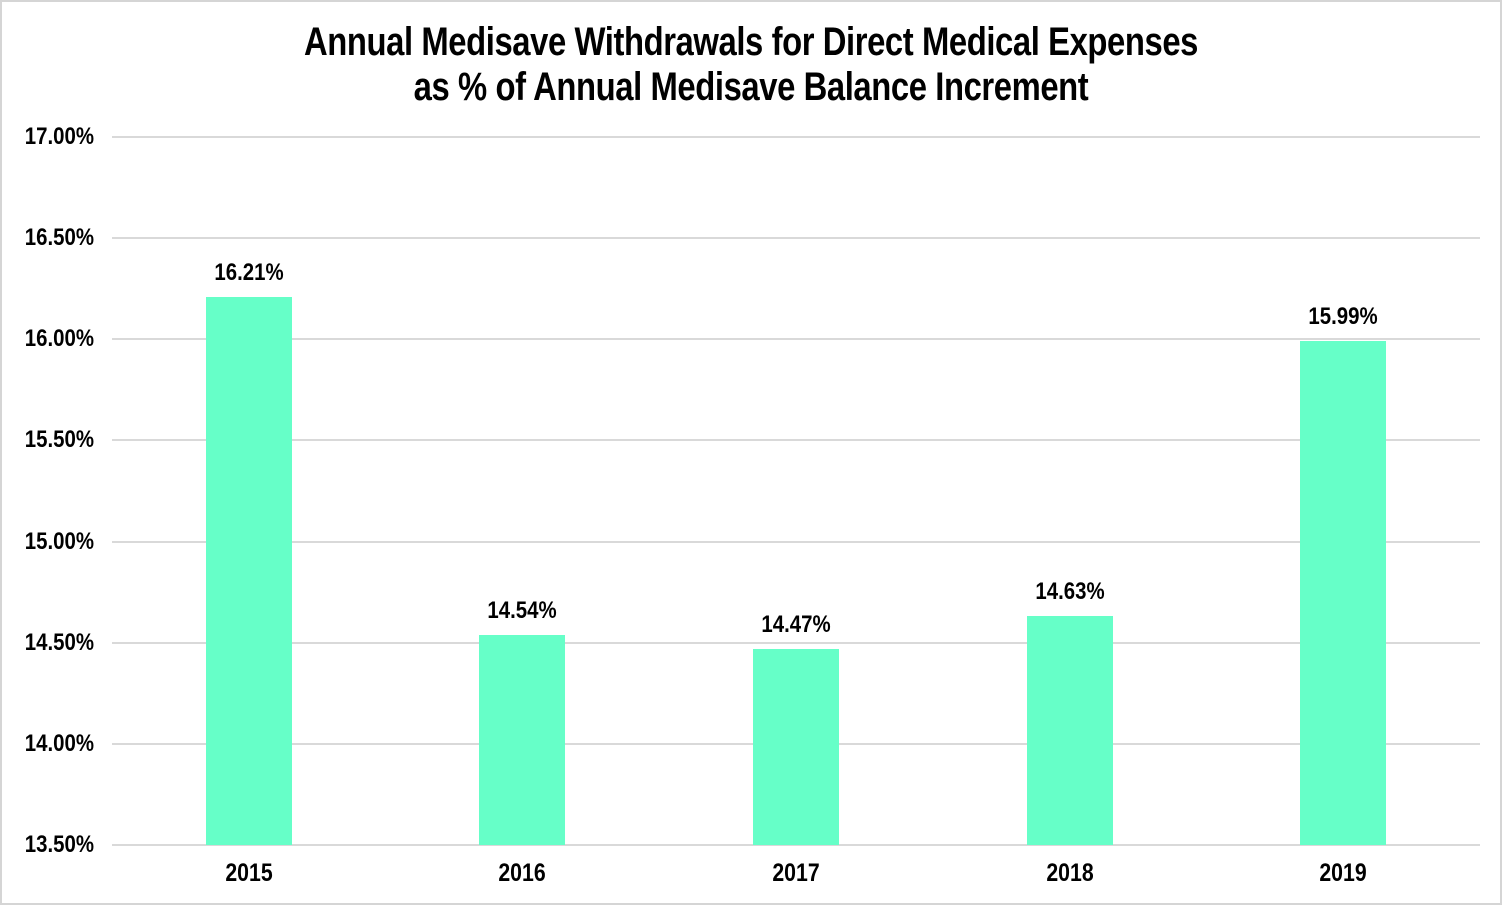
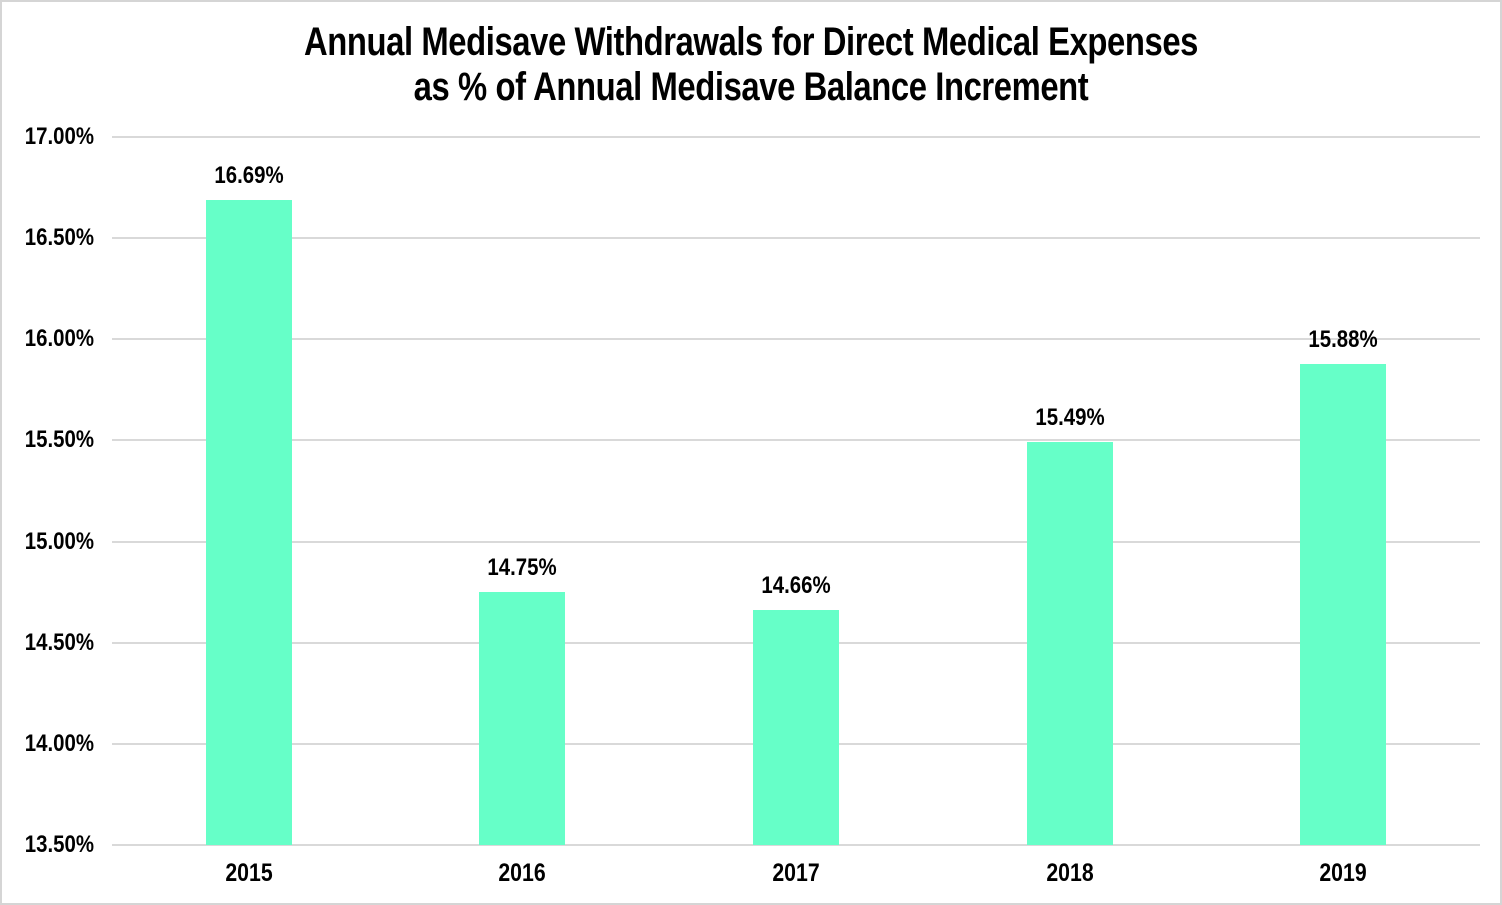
2015: 16.21% -> 16.69%
2016: 14.54% -> 14.75%
2017: 14.47% -> 14.66%
2018: 14.63% -> 15.49%
2019: 15.99% -> 15.88%
